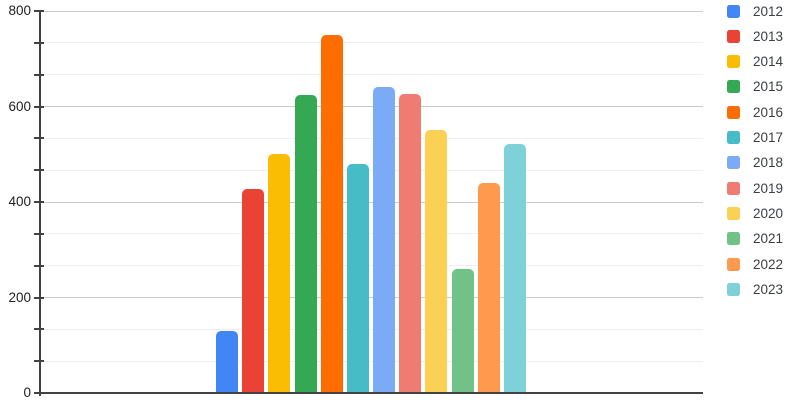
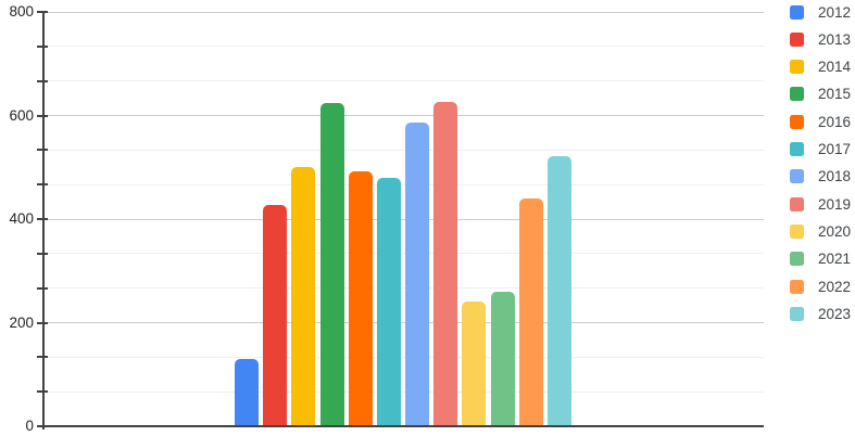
2016: 750 -> 490
2018: 640 -> 590
2020: 550 -> 240
